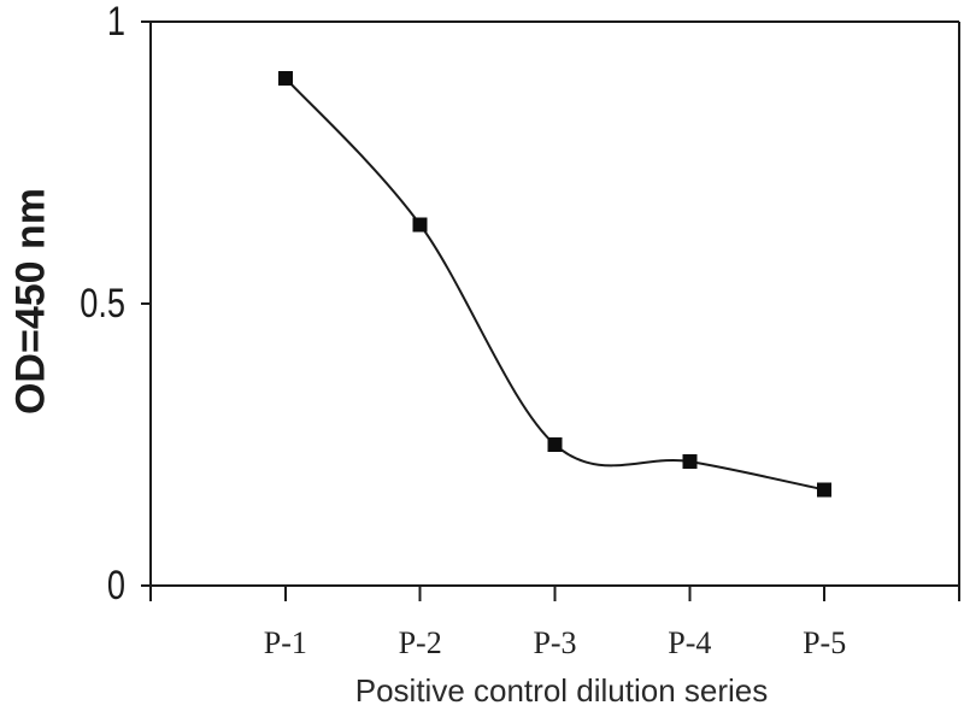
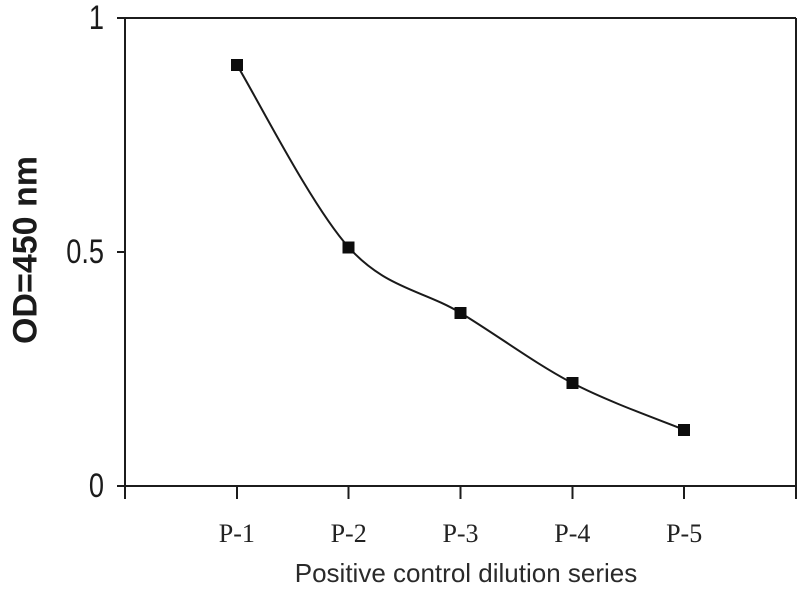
P-2: 0.64 -> 0.51
P-3: 0.25 -> 0.37
P-5: 0.17 -> 0.12
